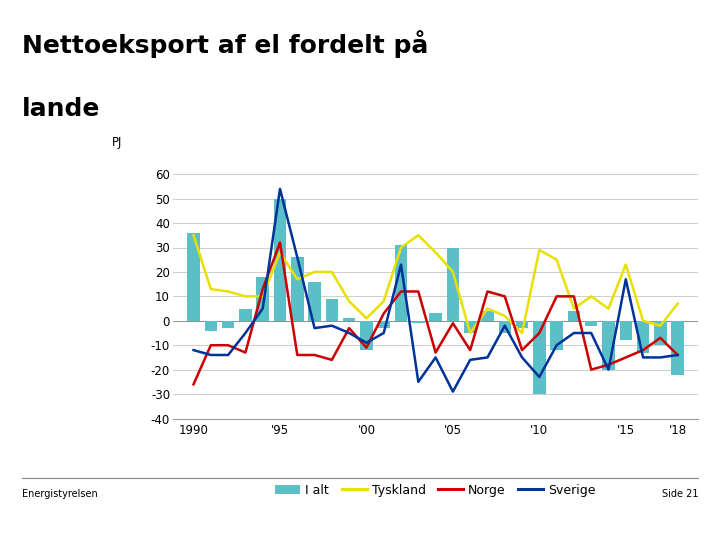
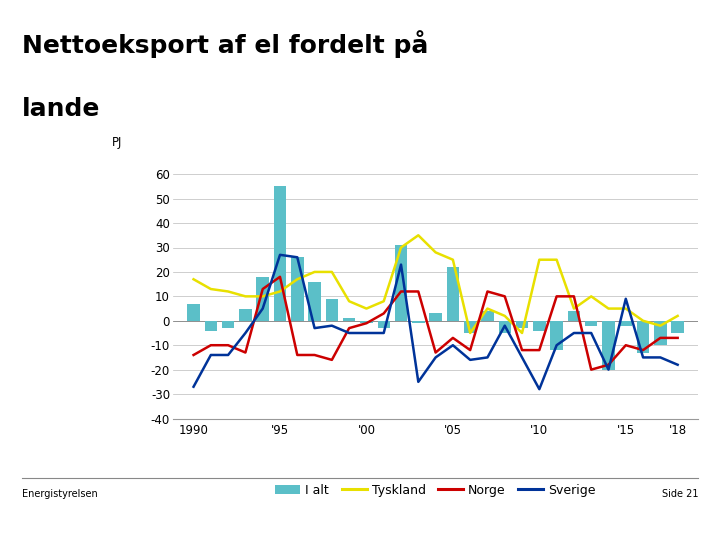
I alt/1990: 36 -> 7
Tyskland/1990: 35 -> 17
Norge/1990: -26 -> -14
Sverige/1990: -12 -> -27
I alt/'95: 50 -> 55
Tyskland/'95: 28 -> 12
Norge/'95: 32 -> 18
Sverige/'95: 54 -> 27
I alt/'00: -12 -> -1
Tyskland/'00: 1 -> 5
Norge/'00: -11 -> -1
Sverige/'00: -9 -> -5
I alt/'05: 30 -> 22
Tyskland/'05: 20 -> 25
Norge/'05: -1 -> -7
Sverige/'05: -29 -> -10
I alt/'10: -30 -> -4
Tyskland/'10: 29 -> 25
Norge/'10: -5 -> -12
Sverige/'10: -23 -> -28
I alt/'15: -8 -> -2
Tyskland/'15: 23 -> 5
Norge/'15: -15 -> -10
Sverige/'15: 17 -> 9
I alt/'18: -22 -> -5
Tyskland/'18: 7 -> 2
Norge/'18: -14 -> -7
Sverige/'18: -14 -> -18
